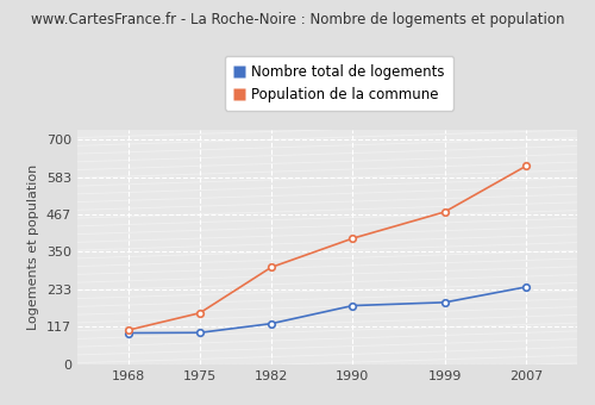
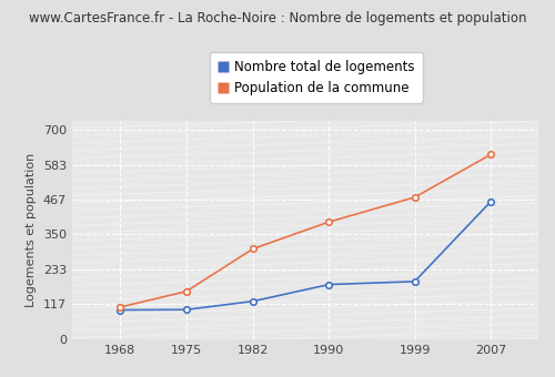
Nombre total de logements/2007: 241 -> 460
